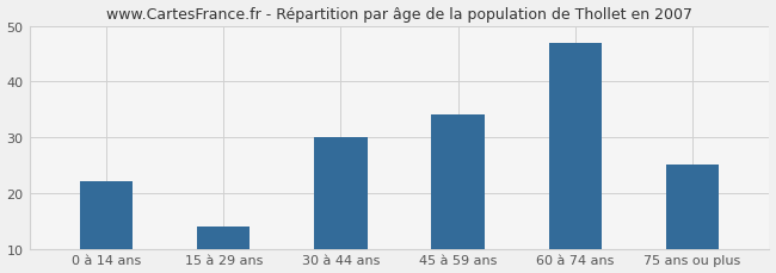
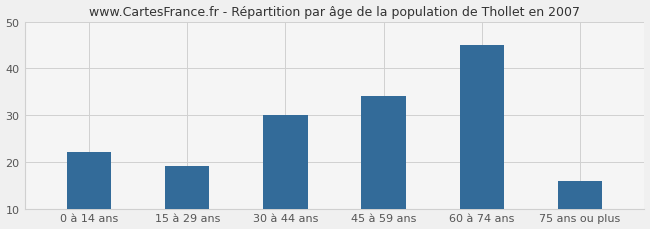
15 à 29 ans: 14 -> 19
60 à 74 ans: 47 -> 45
75 ans ou plus: 25 -> 16
